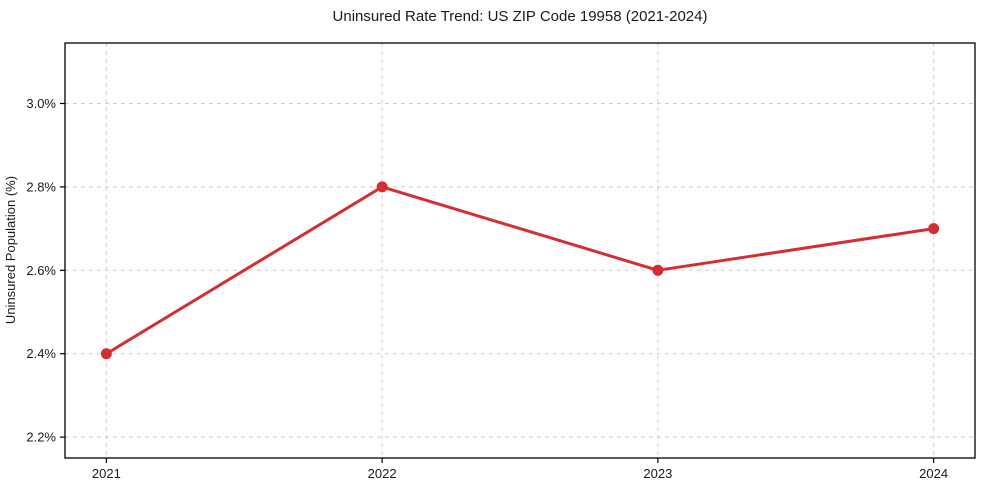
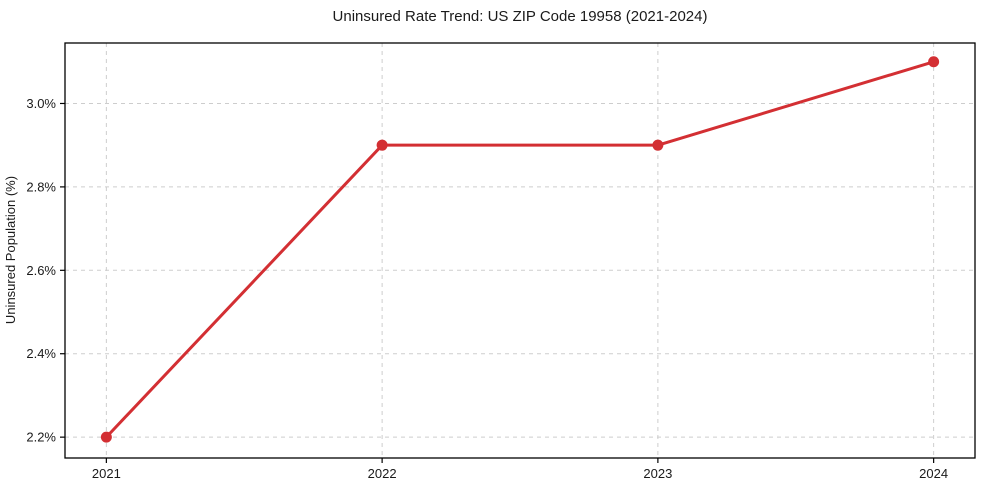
2021: 2.4% -> 2.2%
2022: 2.8% -> 2.9%
2023: 2.6% -> 2.9%
2024: 2.7% -> 3.1%
